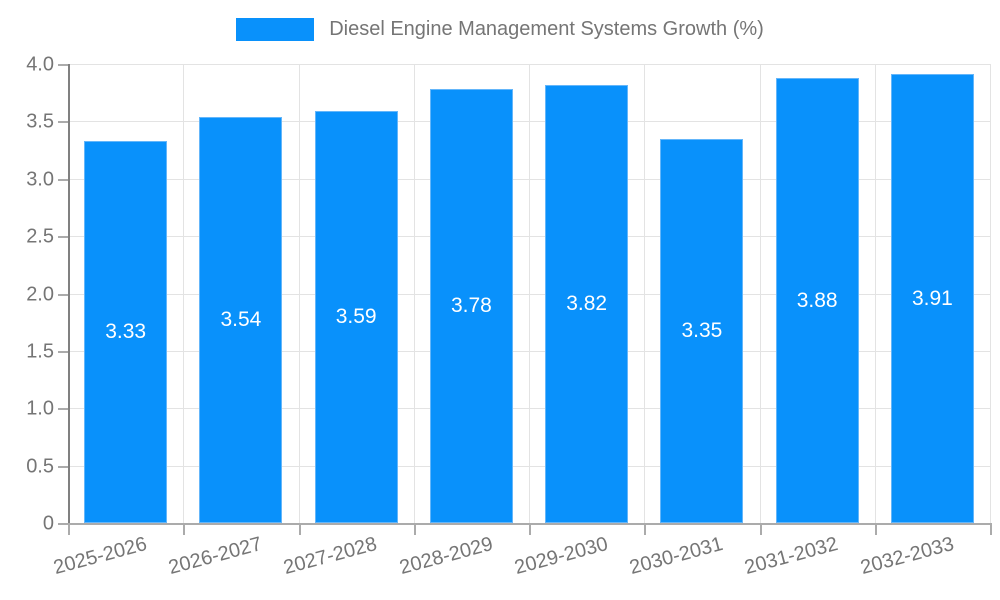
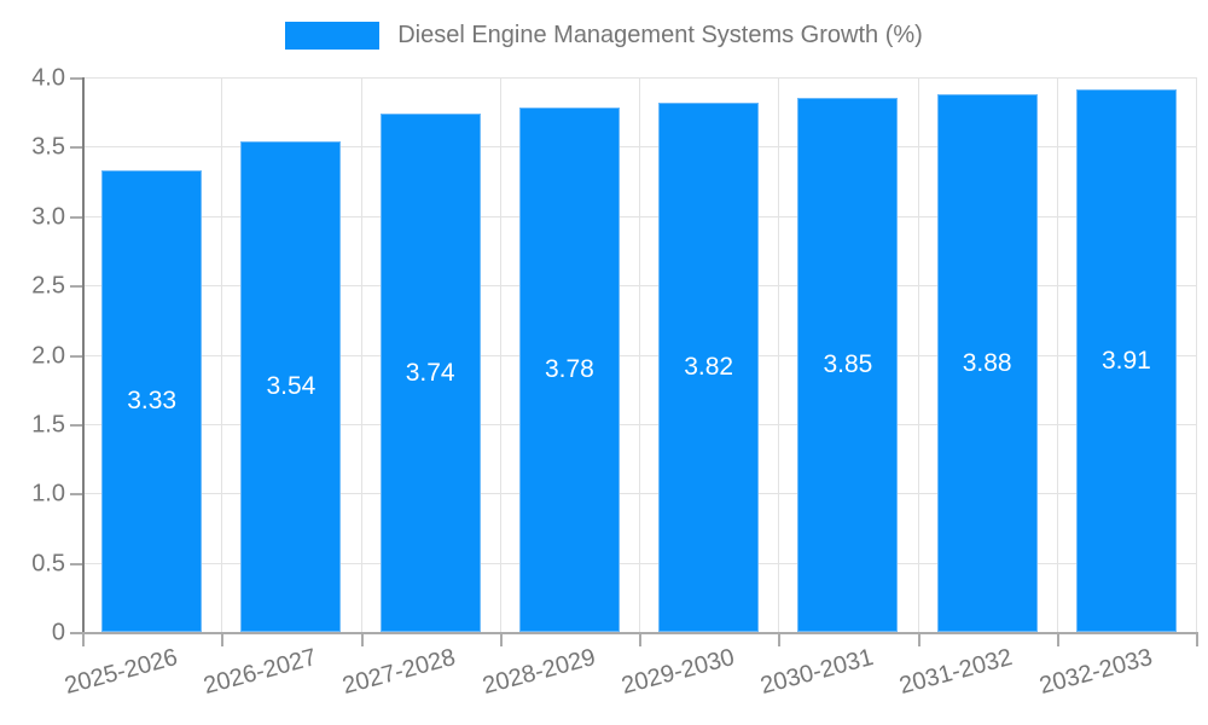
2027-2028: 3.59 -> 3.74
2030-2031: 3.35 -> 3.85
